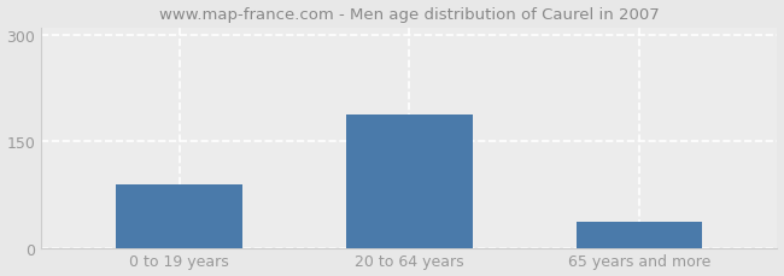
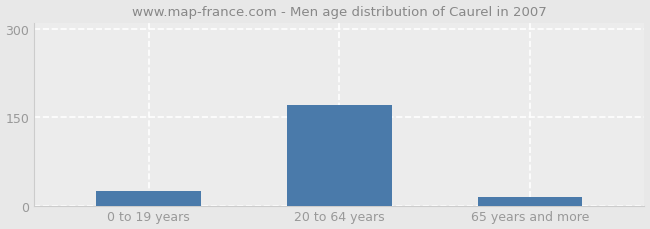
0 to 19 years: 90 -> 25
20 to 64 years: 188 -> 170
65 years and more: 36 -> 15
